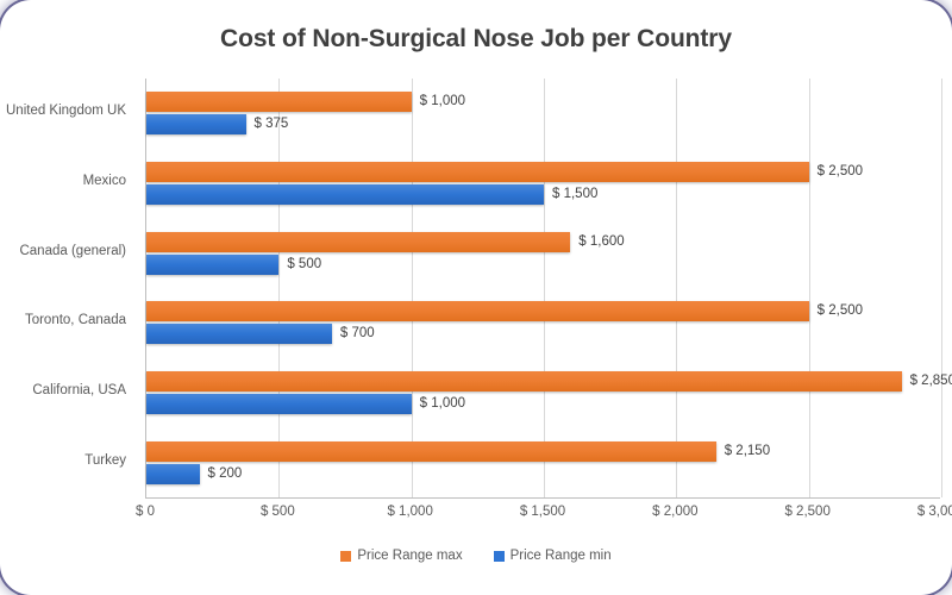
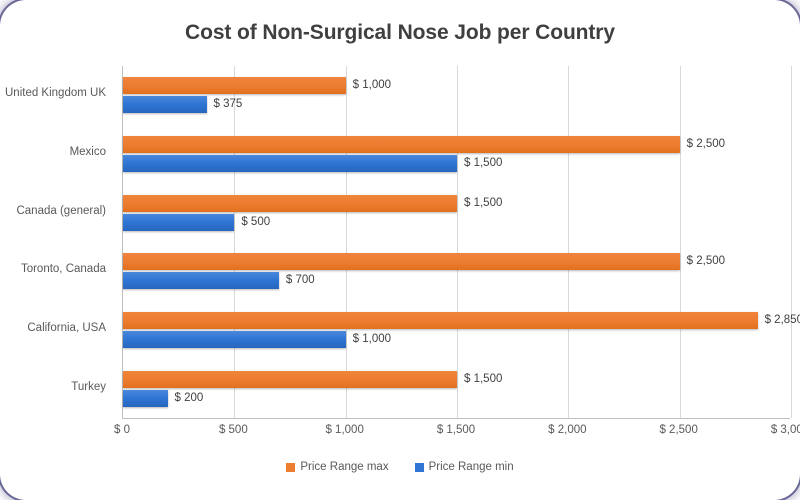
Price Range max/Canada (general): 1,600 -> 1,500
Price Range max/Turkey: 2,150 -> 1,500
